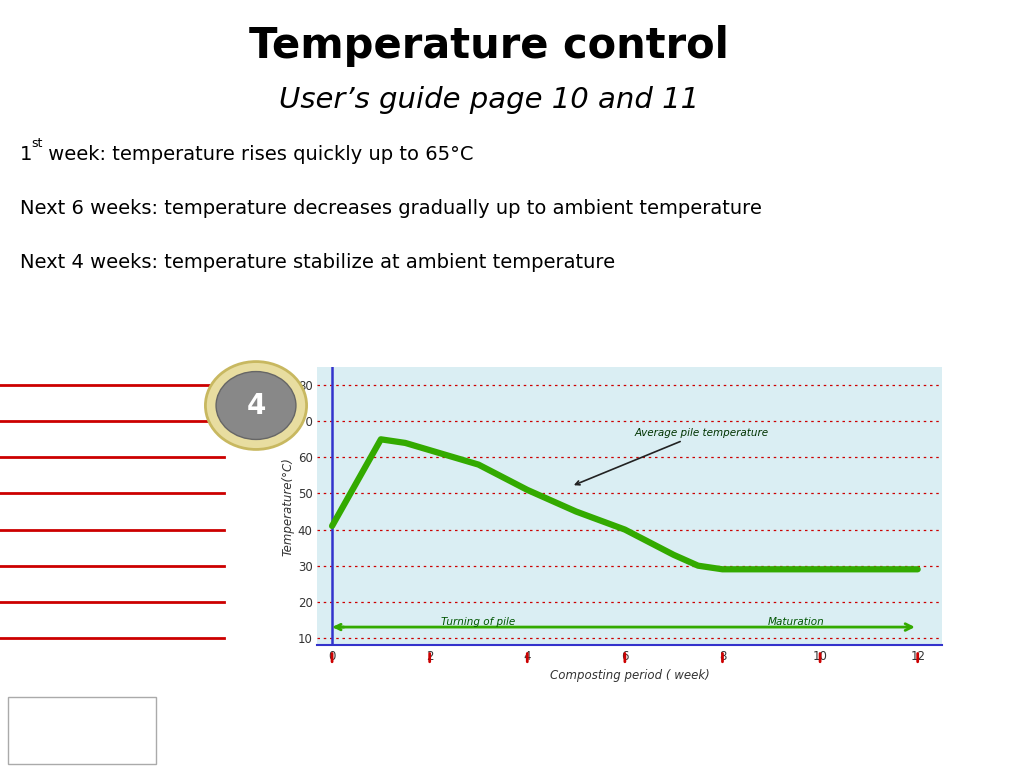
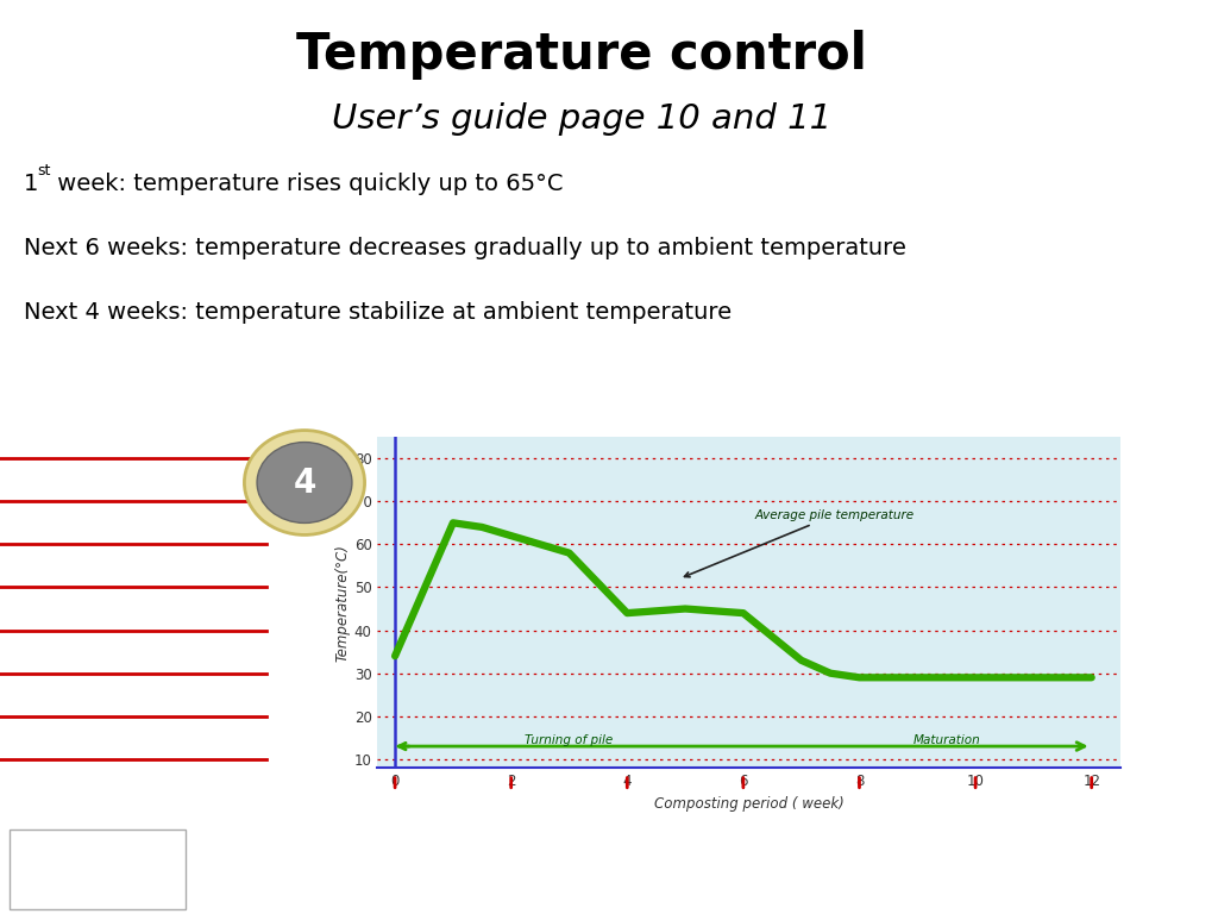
0: 41 -> 34
4: 51 -> 44
6: 40 -> 44
